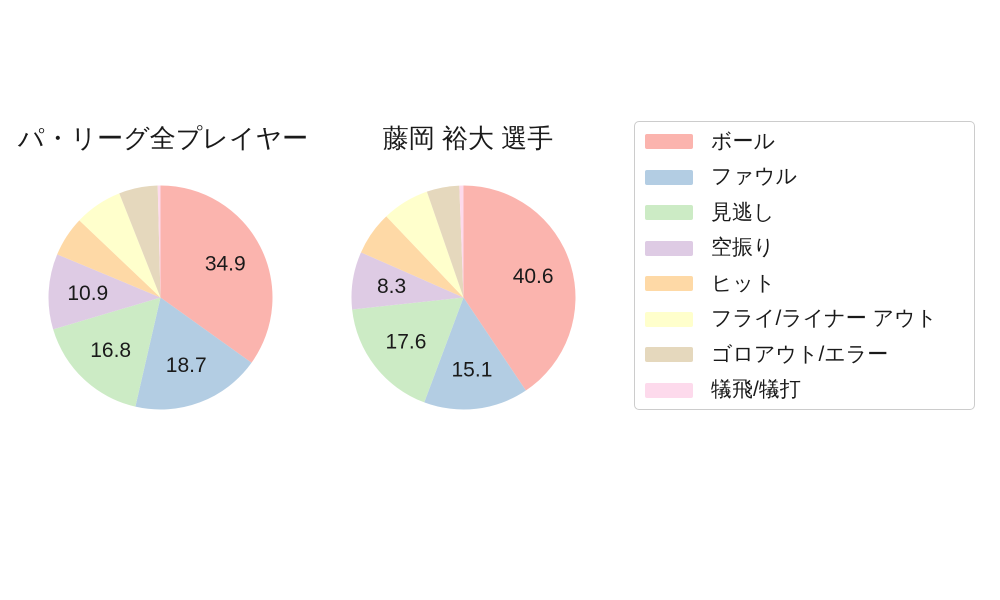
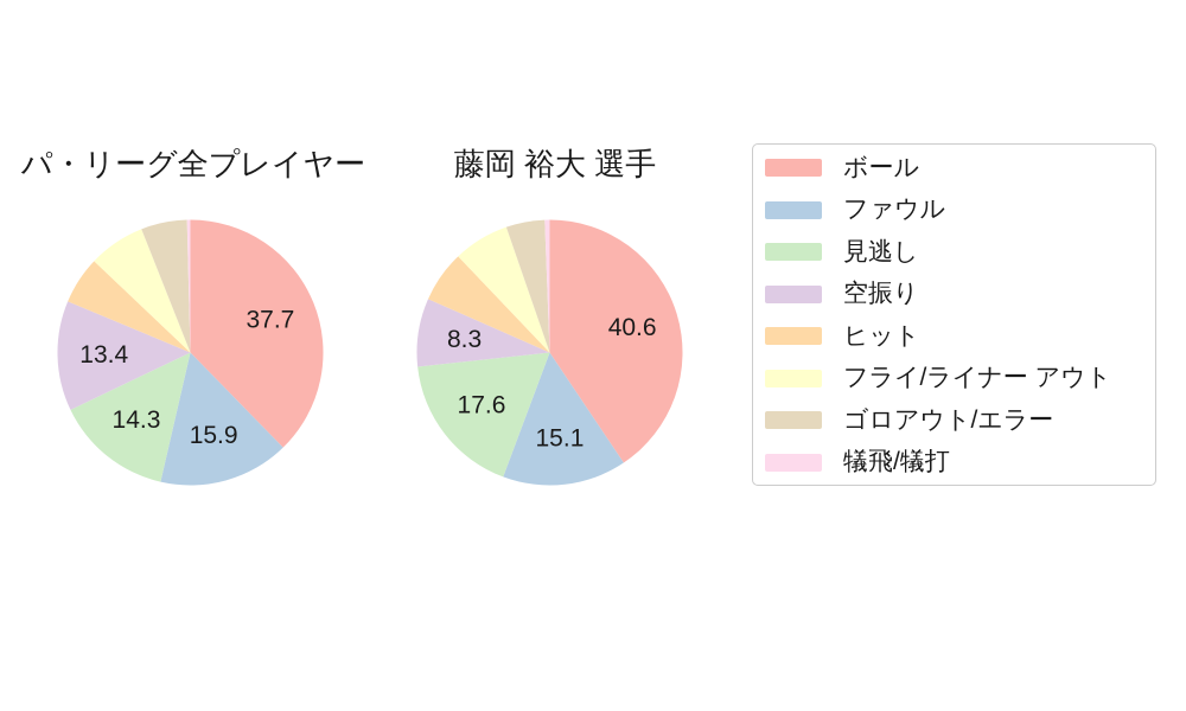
パ・リーグ全プレイヤー/ボール: 34.9 -> 37.7
パ・リーグ全プレイヤー/ファウル: 18.7 -> 15.9
パ・リーグ全プレイヤー/見逃し: 16.8 -> 14.3
パ・リーグ全プレイヤー/空振り: 10.9 -> 13.4
